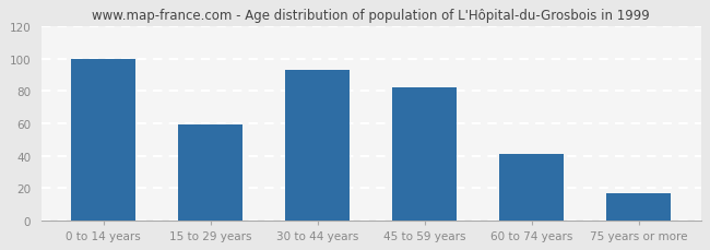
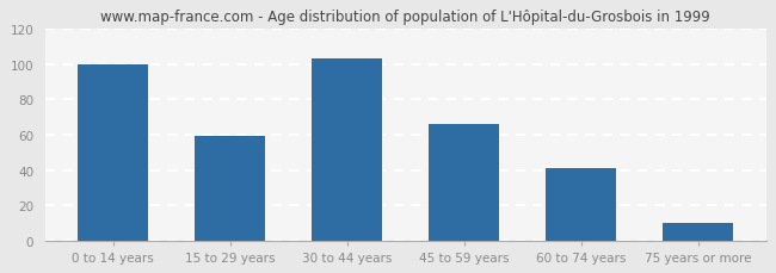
30 to 44 years: 93 -> 103
45 to 59 years: 82 -> 66
75 years or more: 17 -> 10
